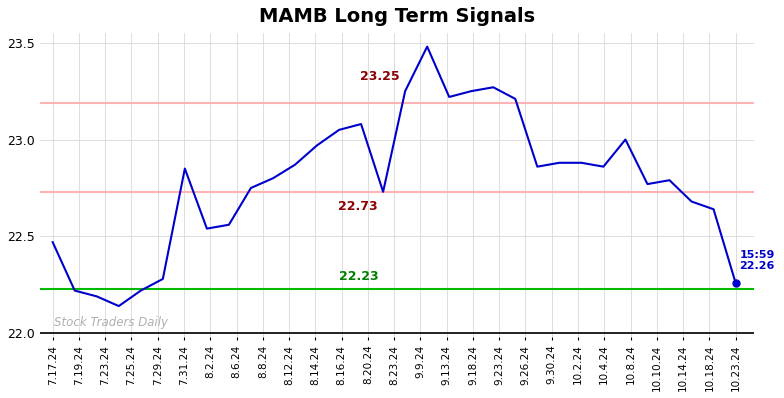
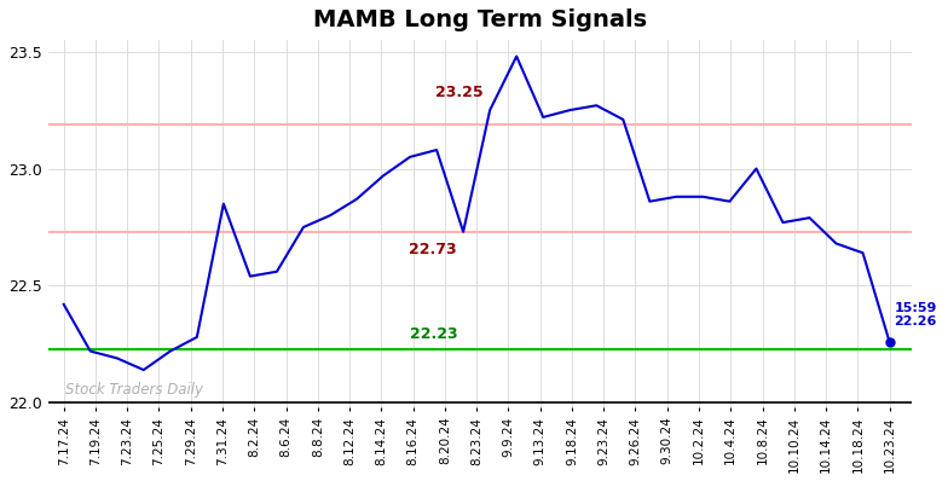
7.17.24: 22.47 -> 22.42
